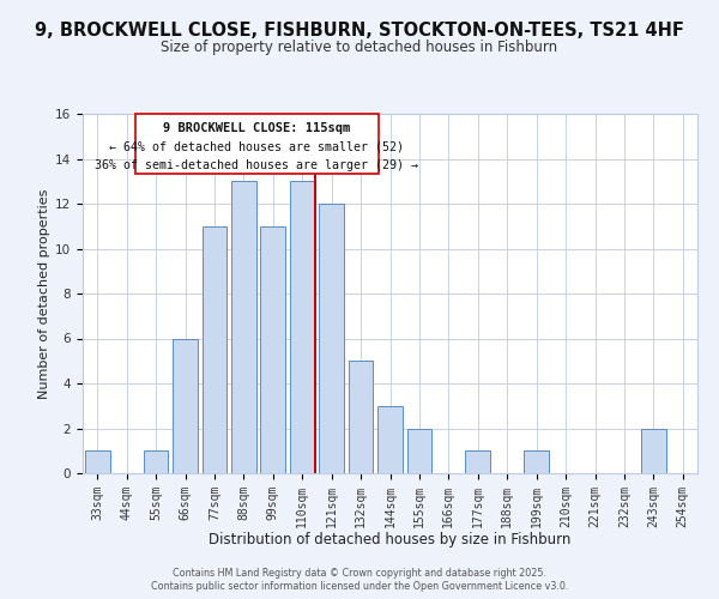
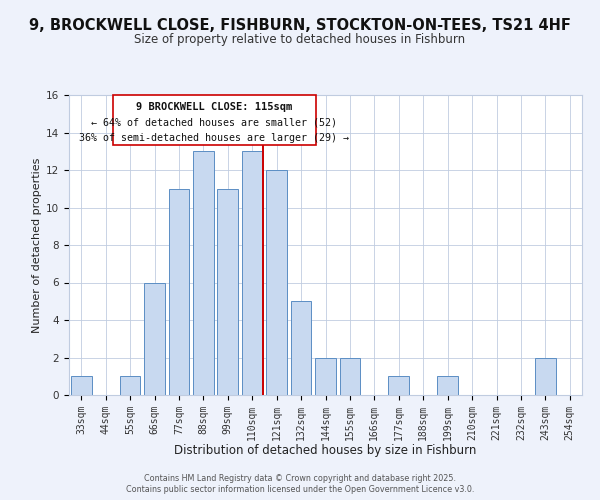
144sqm: 3 -> 2
